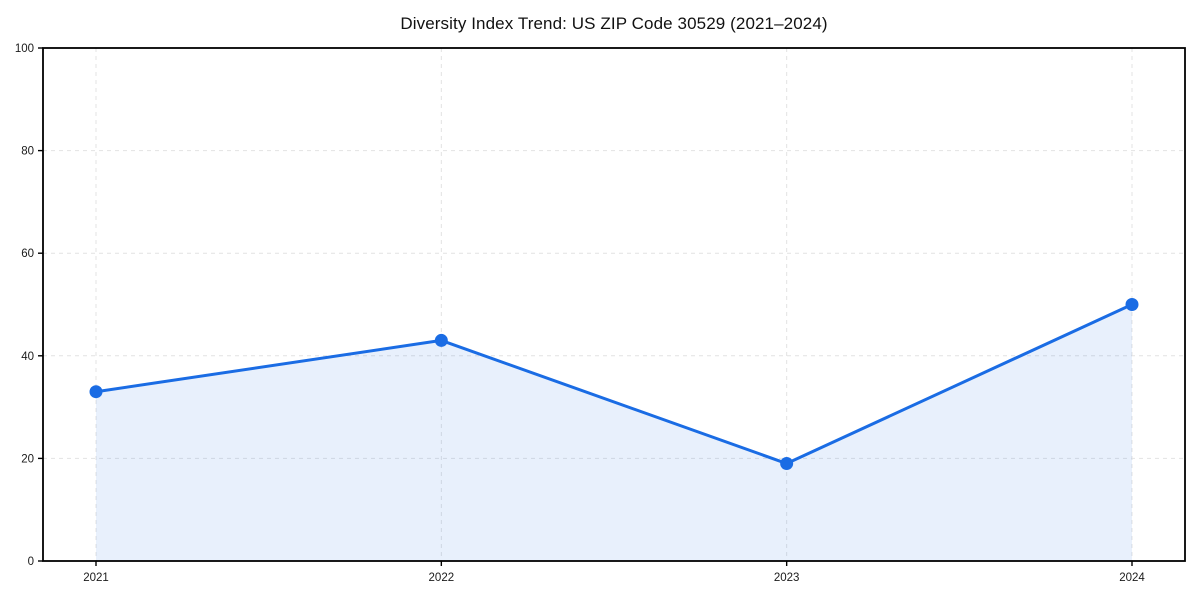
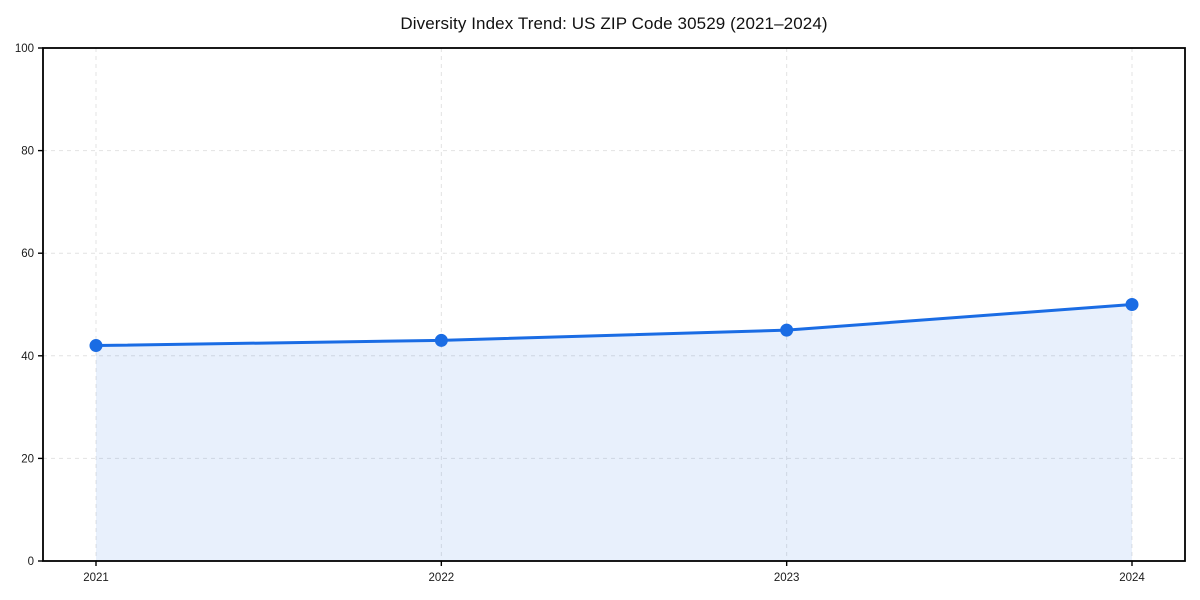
2021: 33 -> 42
2023: 19 -> 45
